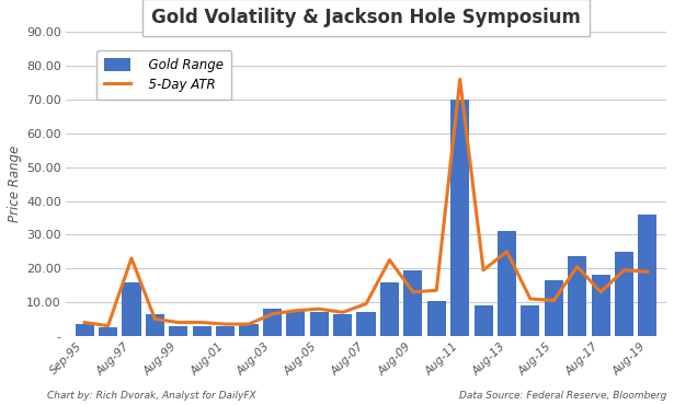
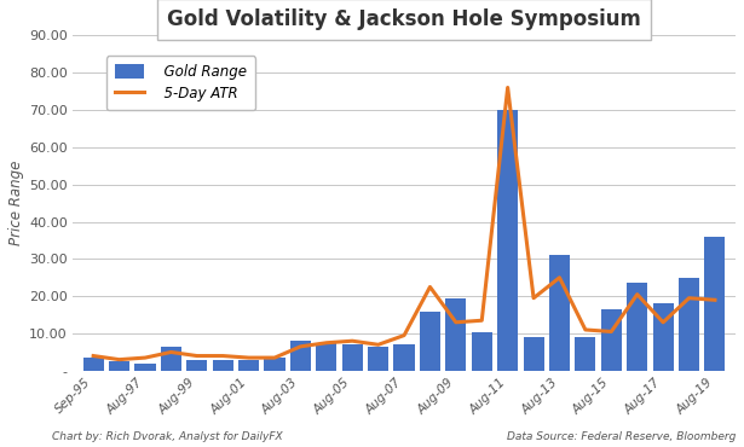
Gold Range/Aug-97: 16.0 -> 2.0
5-Day ATR/Aug-97: 23.0 -> 3.5
